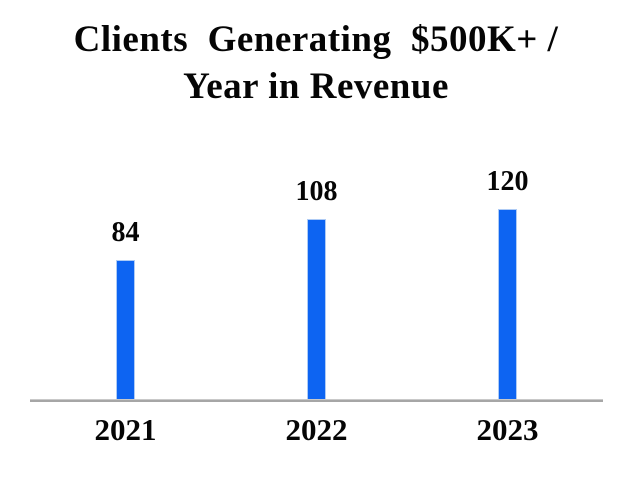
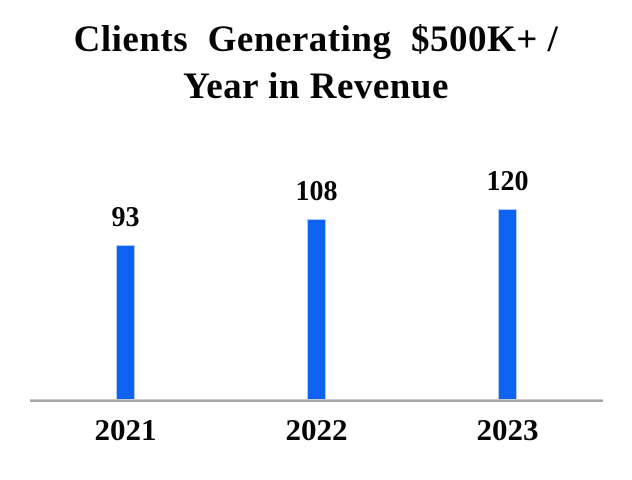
2021: 84 -> 93
